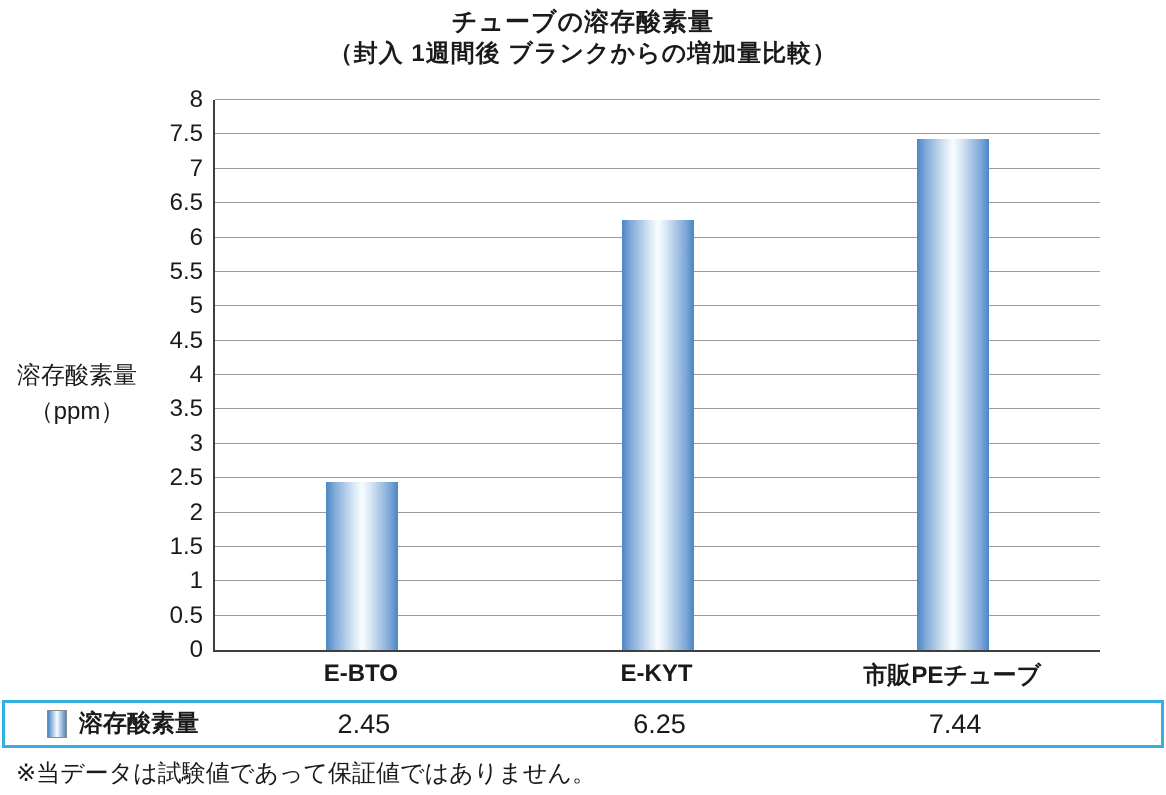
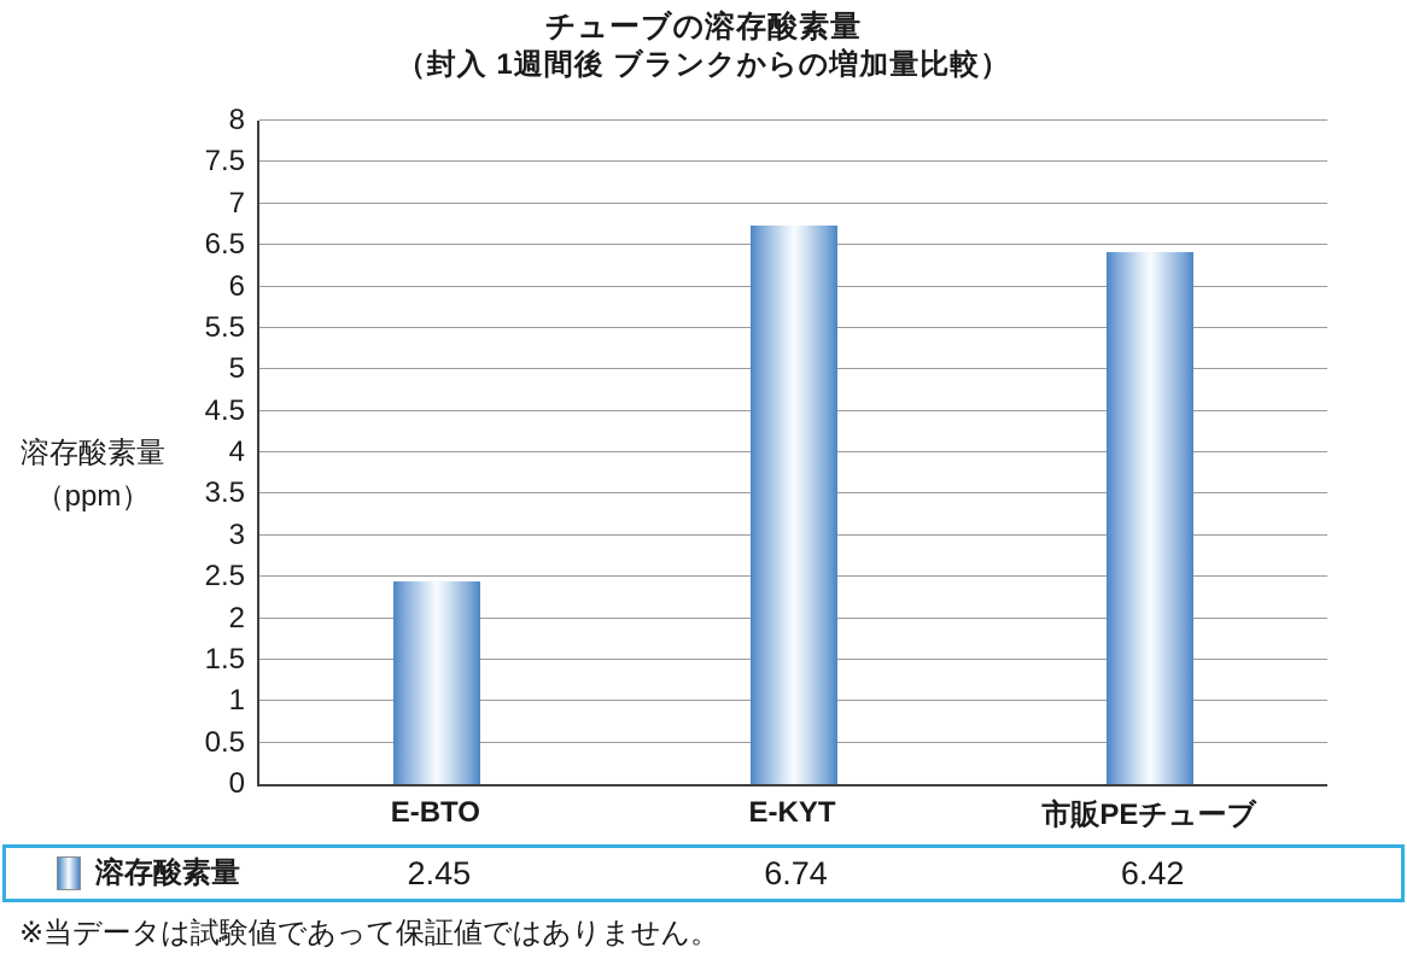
E-KYT: 6.25 -> 6.74
市販PEチューブ: 7.44 -> 6.42
